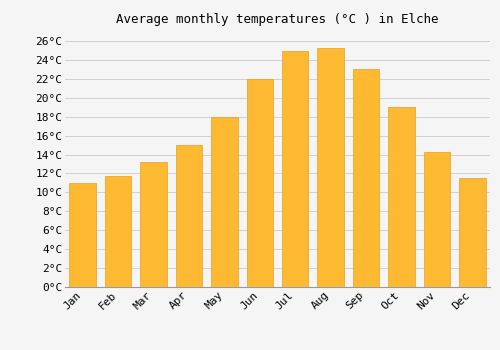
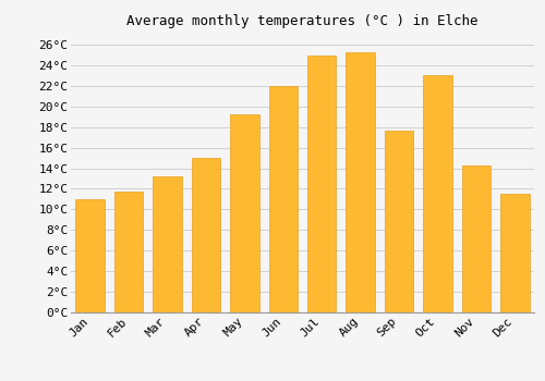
May: 18.0°C -> 19.2°C
Sep: 23.0°C -> 17.6°C
Oct: 19.0°C -> 23.0°C
